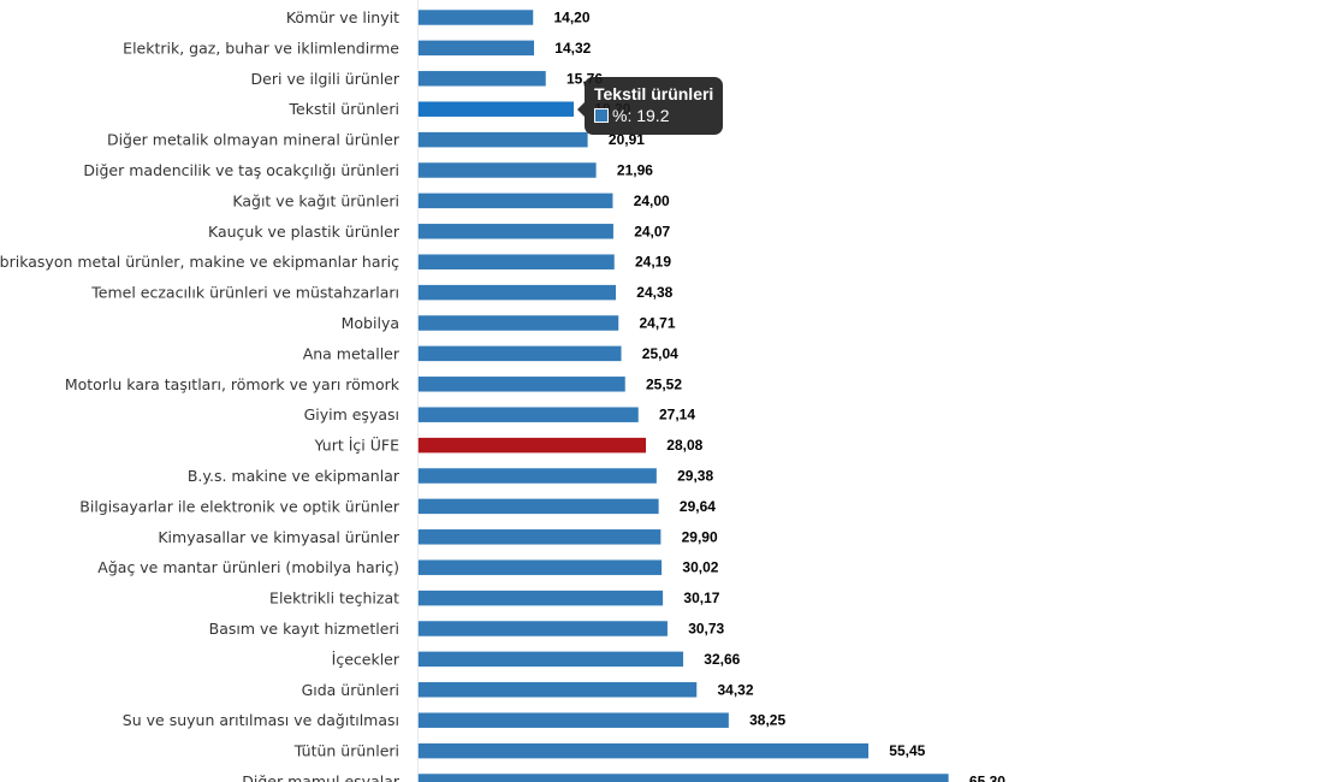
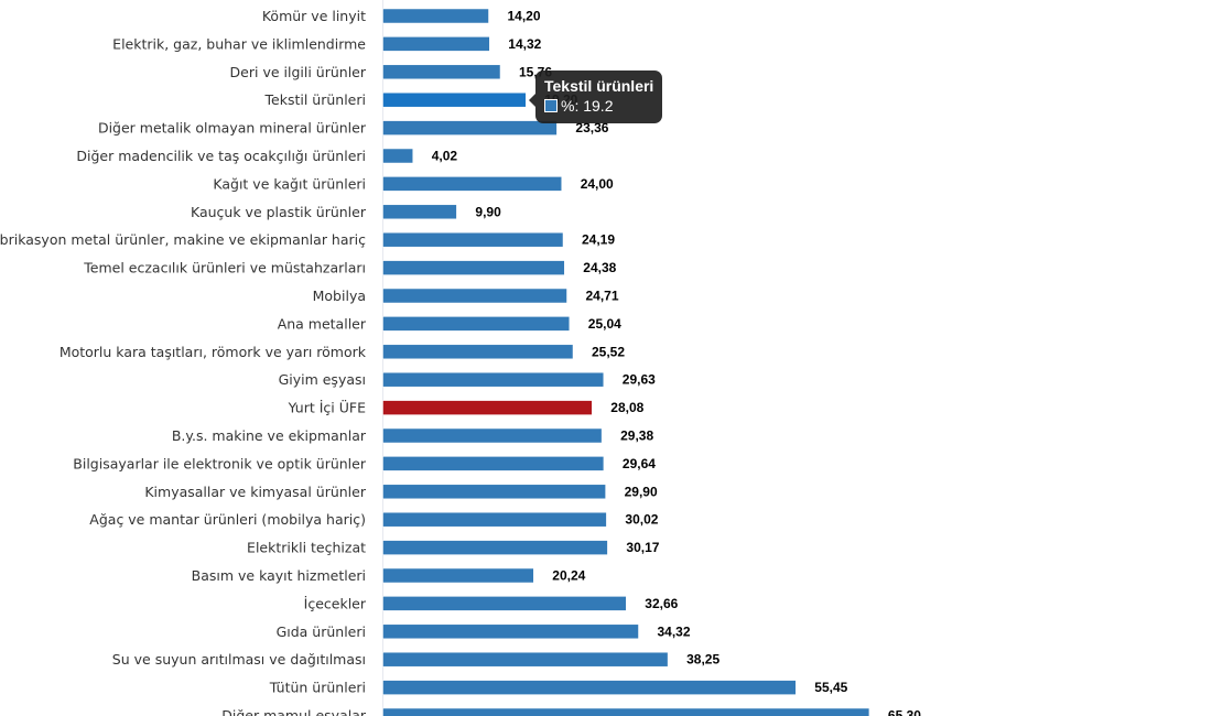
Diğer metalik olmayan mineral ürünler: 20,91 -> 23,36
Diğer madencilik ve taş ocakçılığı ürünleri: 21,96 -> 4,02
Kauçuk ve plastik ürünler: 24,07 -> 9,90
Giyim eşyası: 27,14 -> 29,63
Basım ve kayıt hizmetleri: 30,73 -> 20,24
